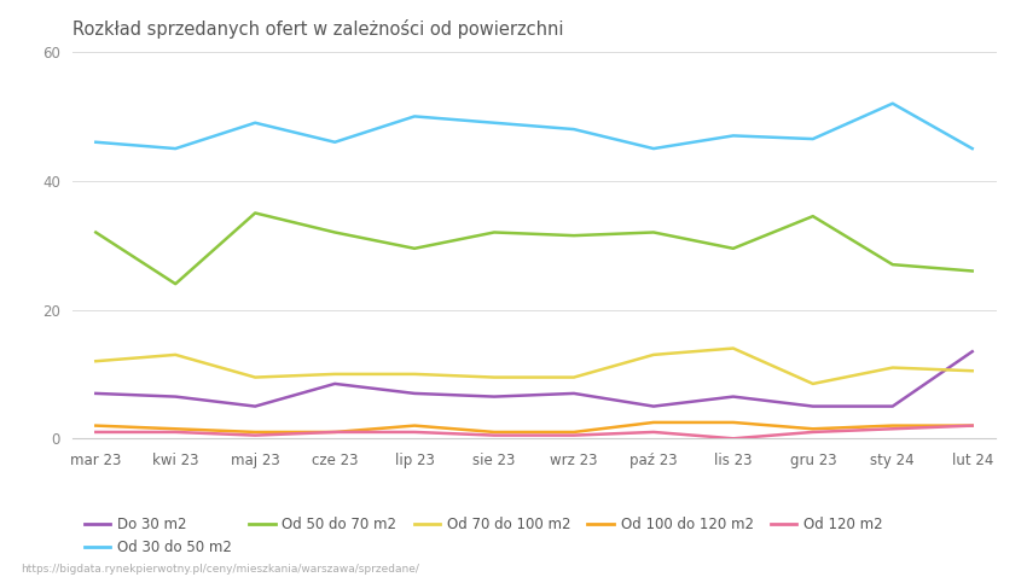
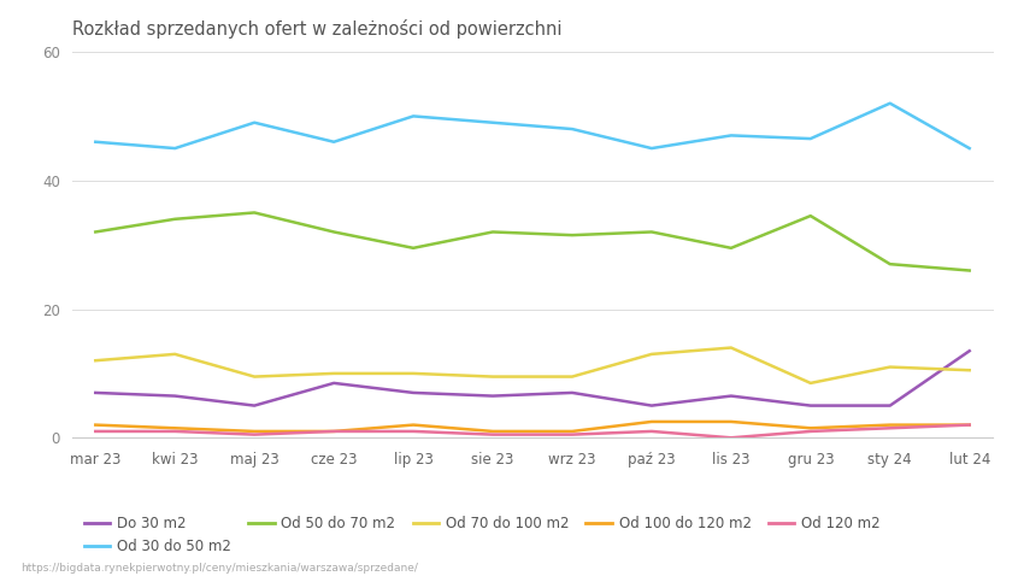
Od 50 do 70 m2/kwi 23: 24.0 -> 34.0
